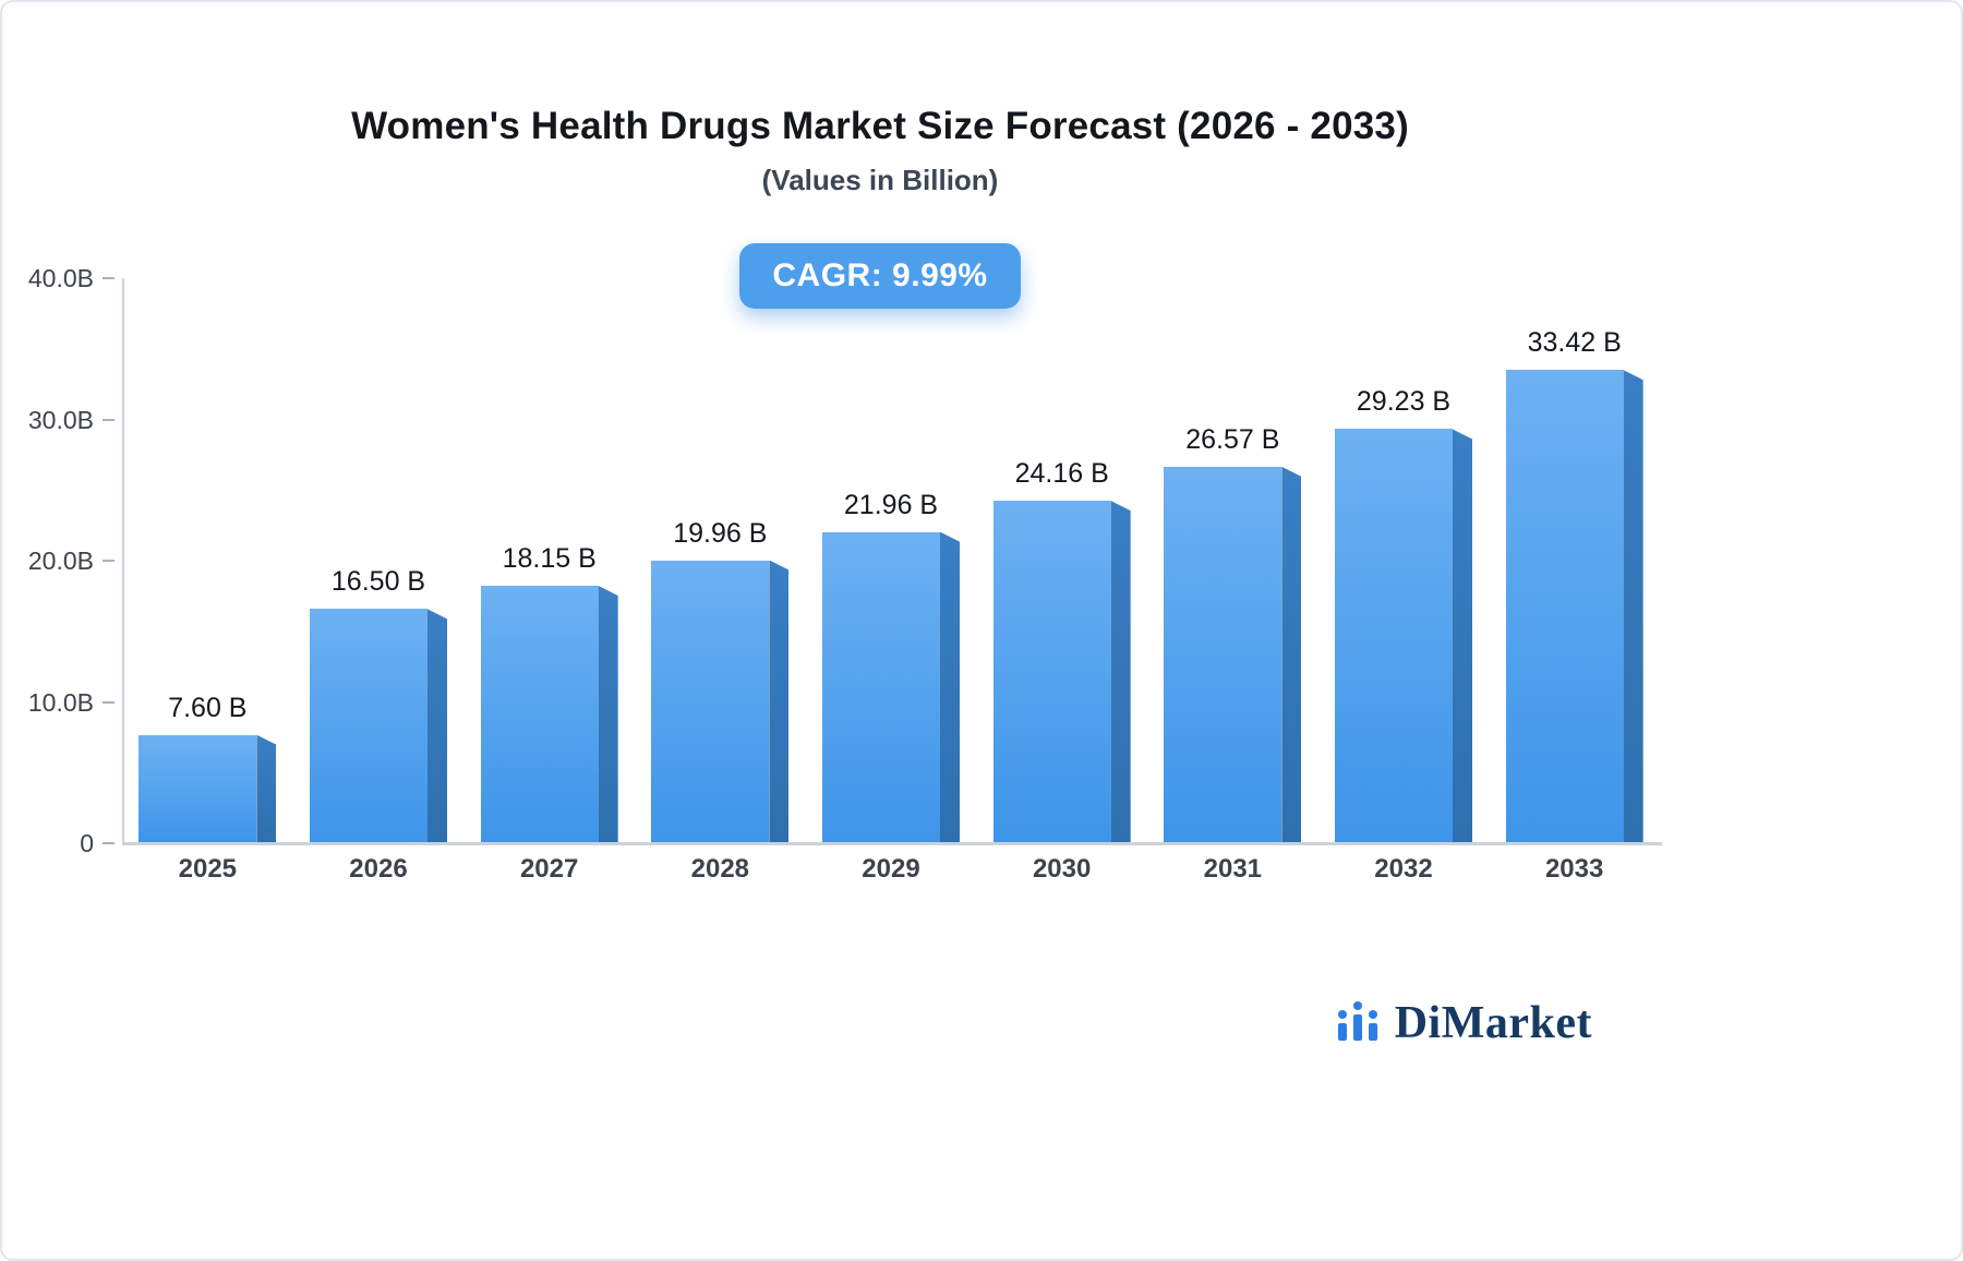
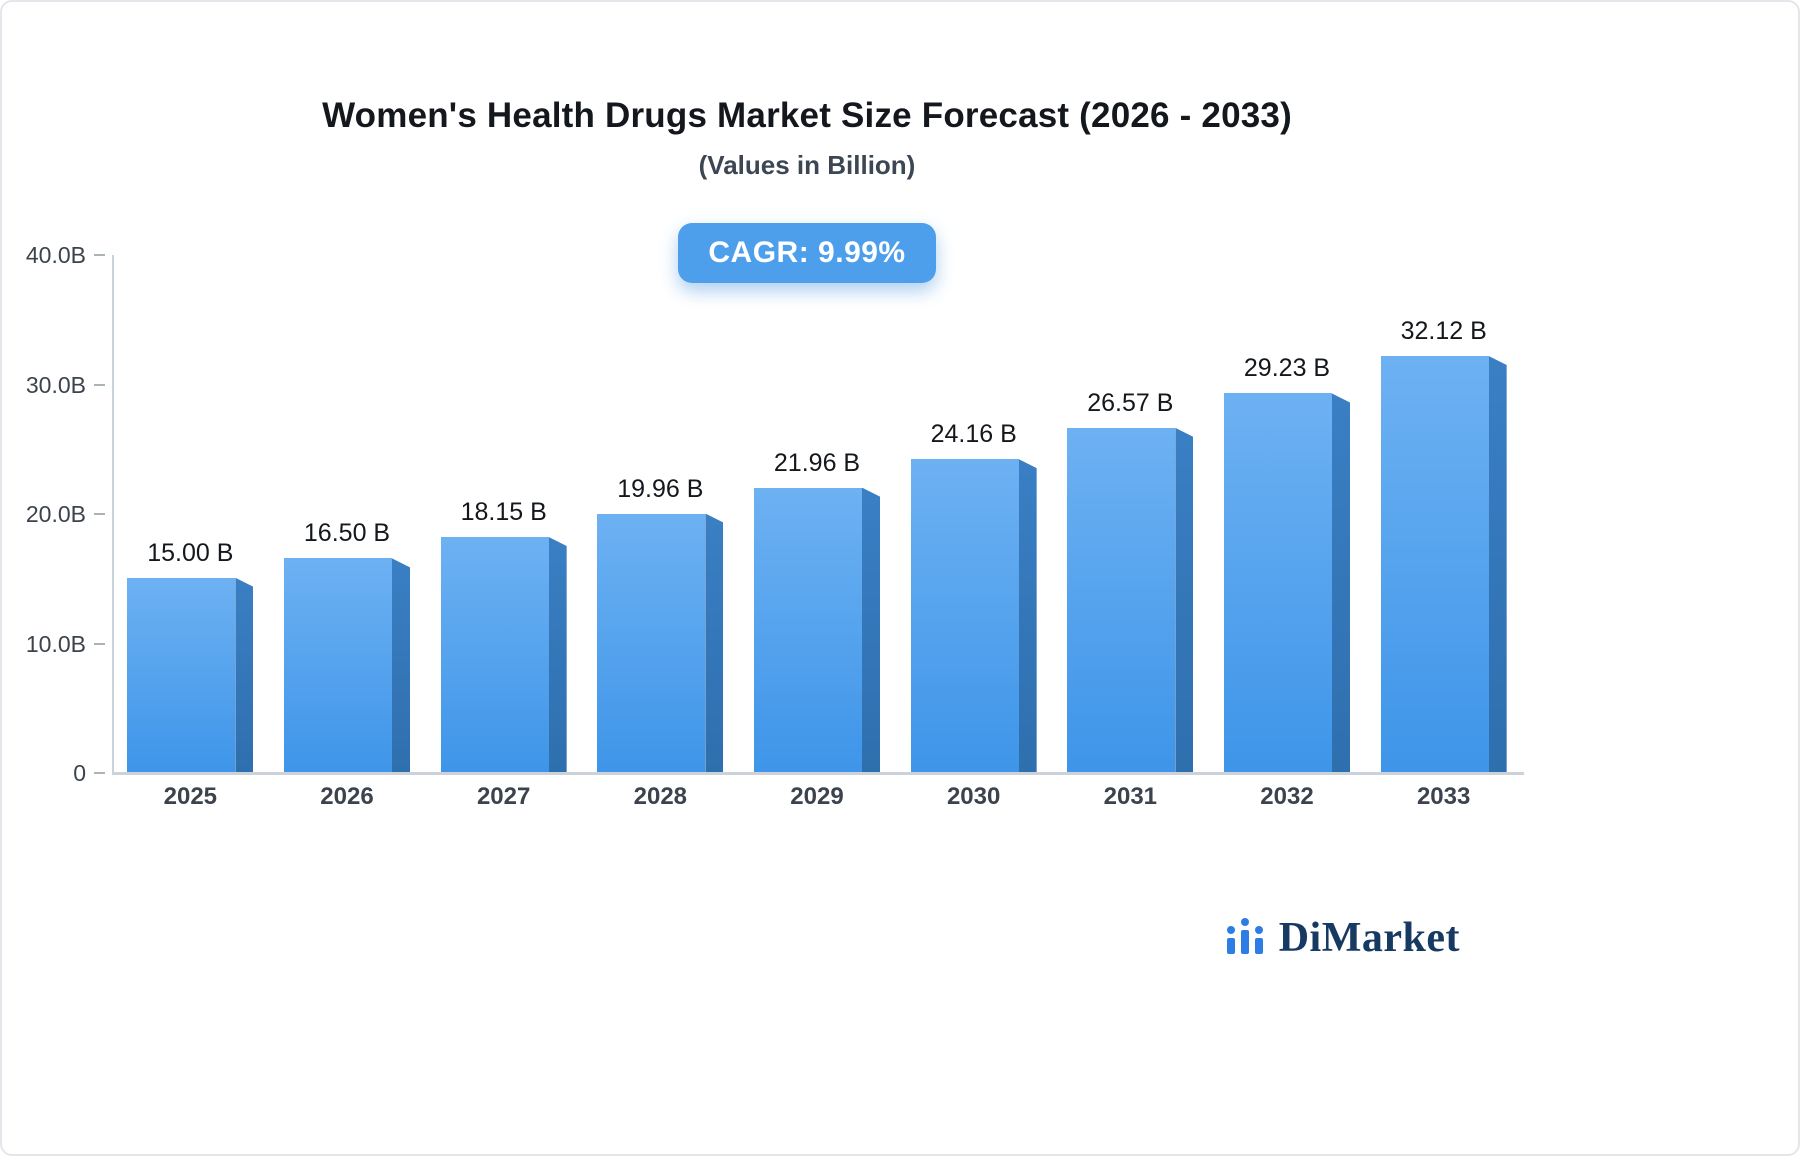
2025: 7.60 -> 15.00
2033: 33.42 -> 32.12
